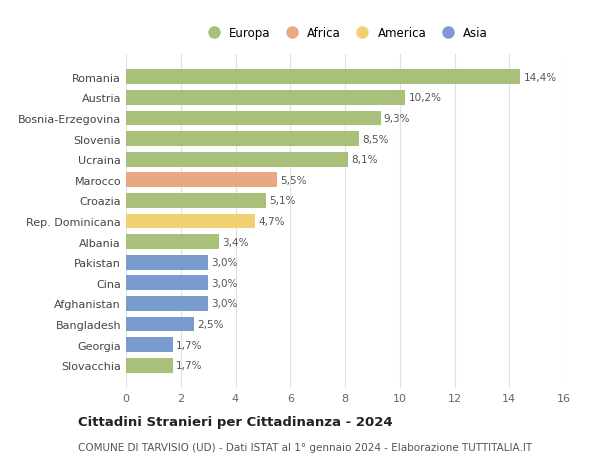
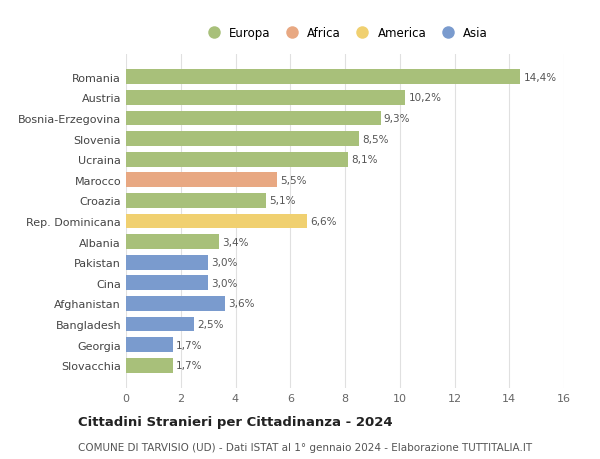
Rep. Dominicana: 4,7% -> 6,6%
Afghanistan: 3,0% -> 3,6%
